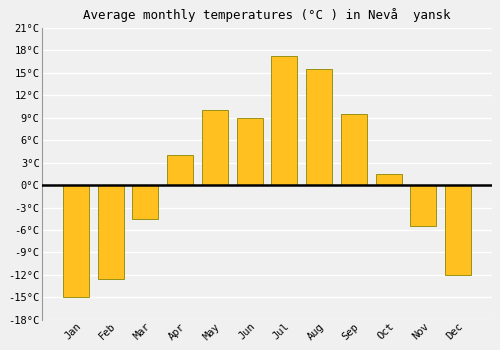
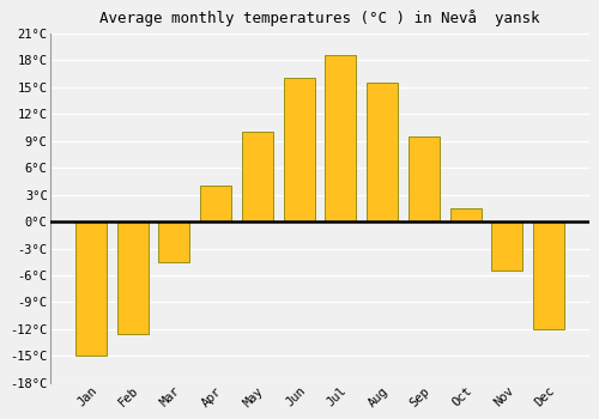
Jun: 9.0°C -> 16.0°C
Jul: 17.2°C -> 18.5°C
